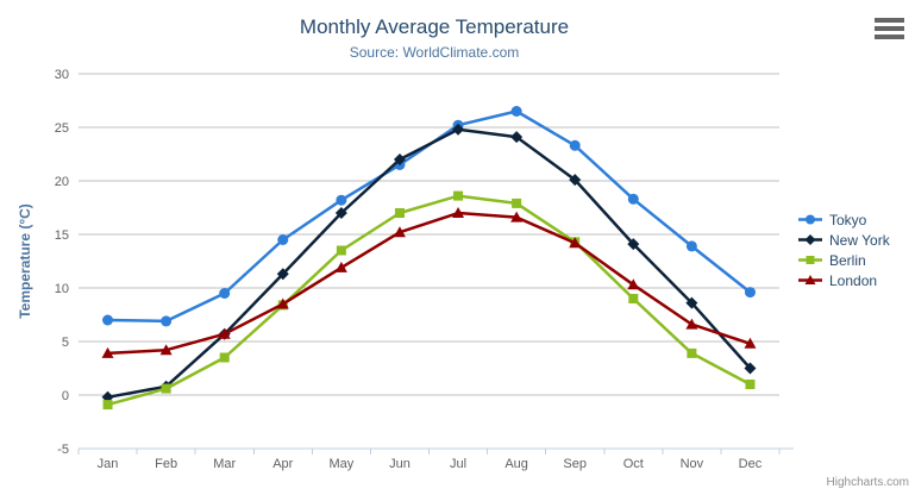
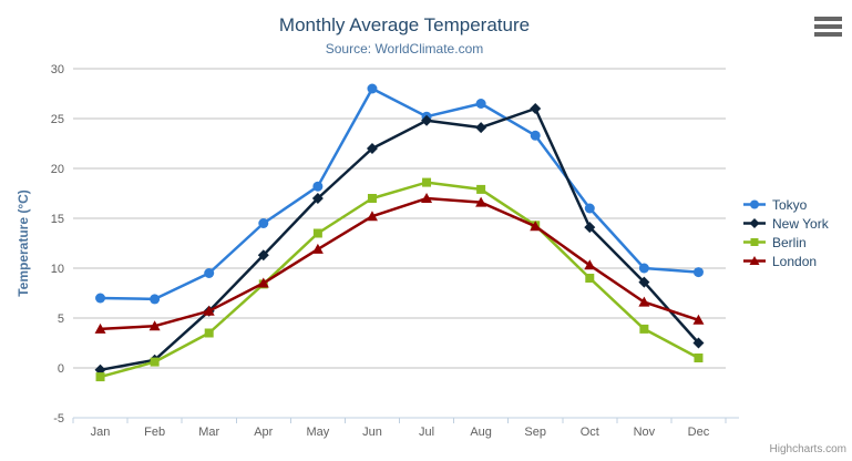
Tokyo/Jun: 22 -> 28
New York/Sep: 20 -> 26
Tokyo/Oct: 18 -> 16
Tokyo/Nov: 14 -> 10
